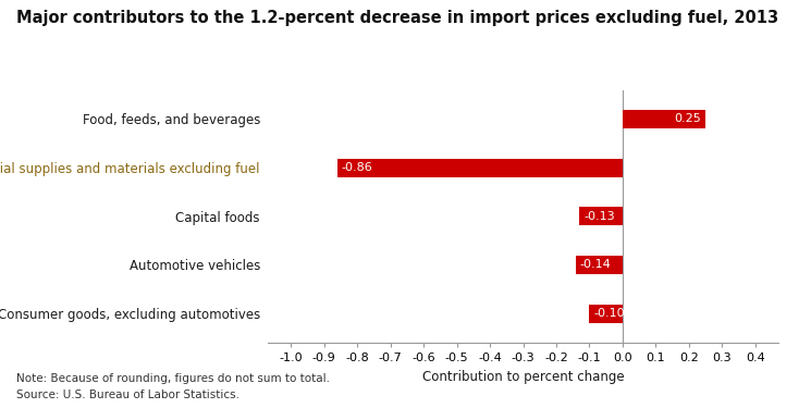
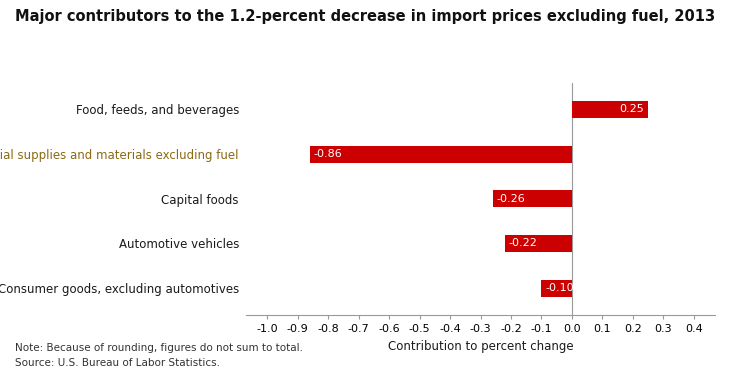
Capital foods: -0.13 -> -0.26
Automotive vehicles: -0.14 -> -0.22
